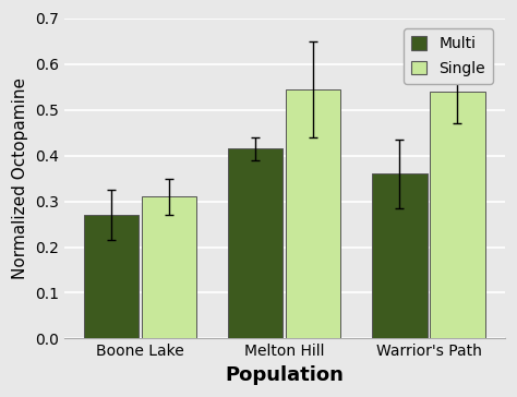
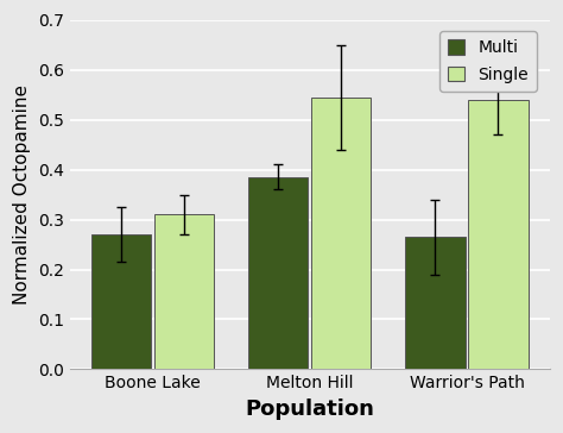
Multi/Melton Hill: 0.415 -> 0.385
Multi/Warrior's Path: 0.360 -> 0.265
